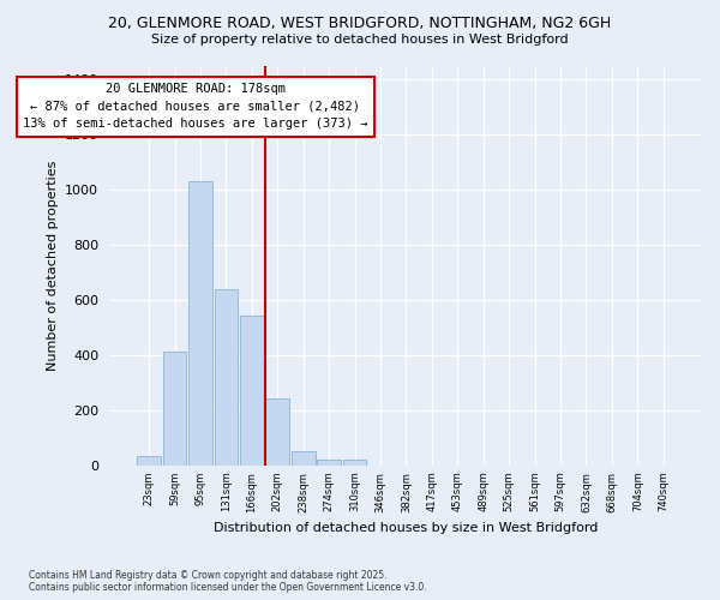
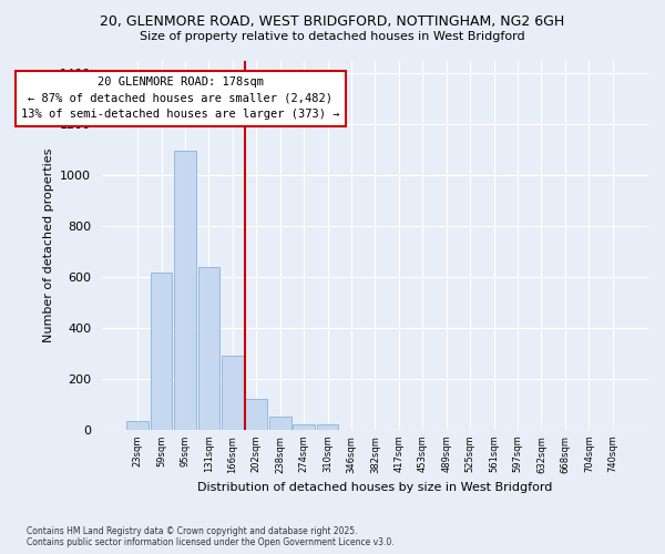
59sqm: 415 -> 620
95sqm: 1030 -> 1095
166sqm: 545 -> 290
202sqm: 245 -> 120
